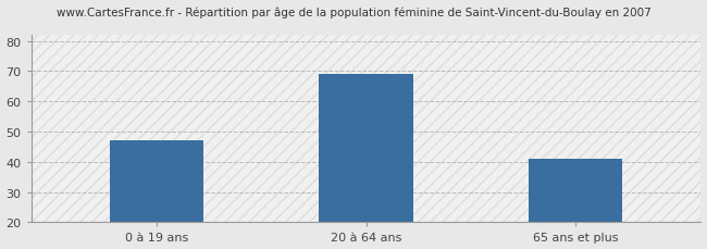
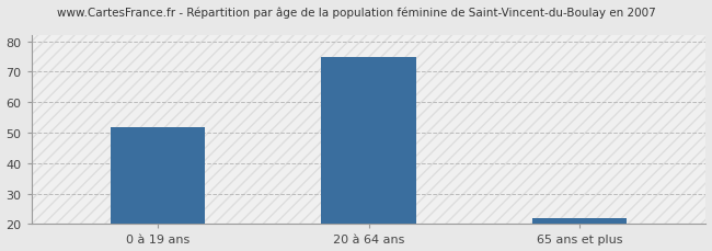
0 à 19 ans: 47 -> 52
20 à 64 ans: 69 -> 75
65 ans et plus: 41 -> 22
